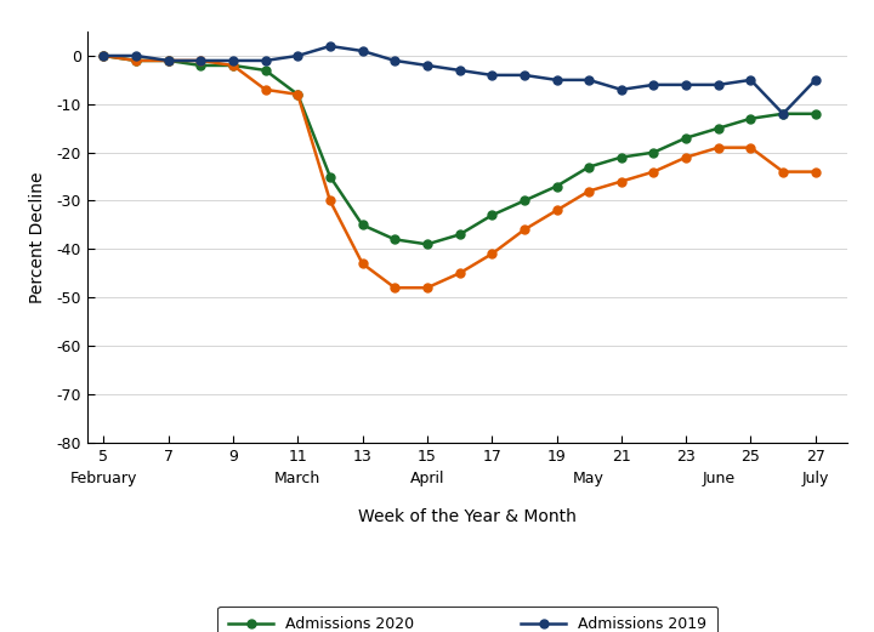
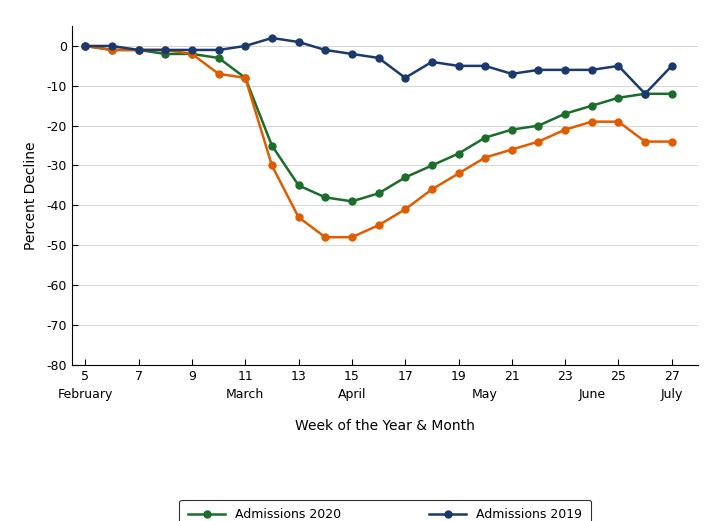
Admissions 2019/17: -4 -> -8
